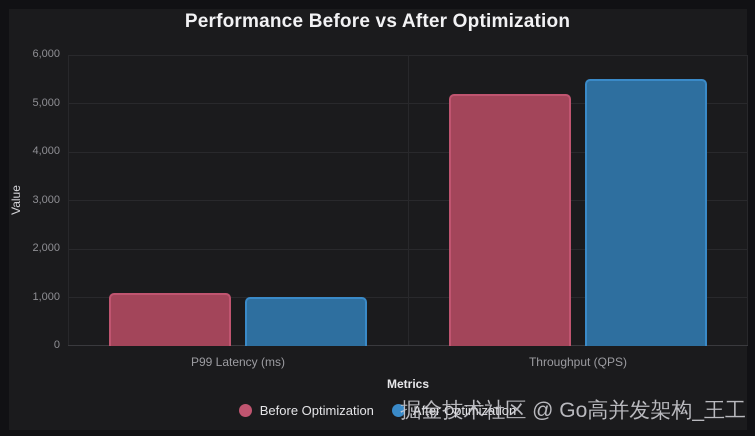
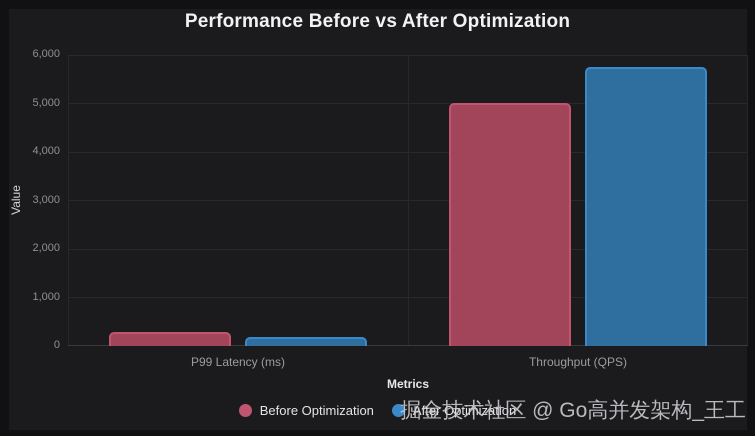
Before Optimization/P99 Latency (ms): 1100 -> 300
After Optimization/P99 Latency (ms): 1000 -> 200
Before Optimization/Throughput (QPS): 5200 -> 5000
After Optimization/Throughput (QPS): 5500 -> 5800
